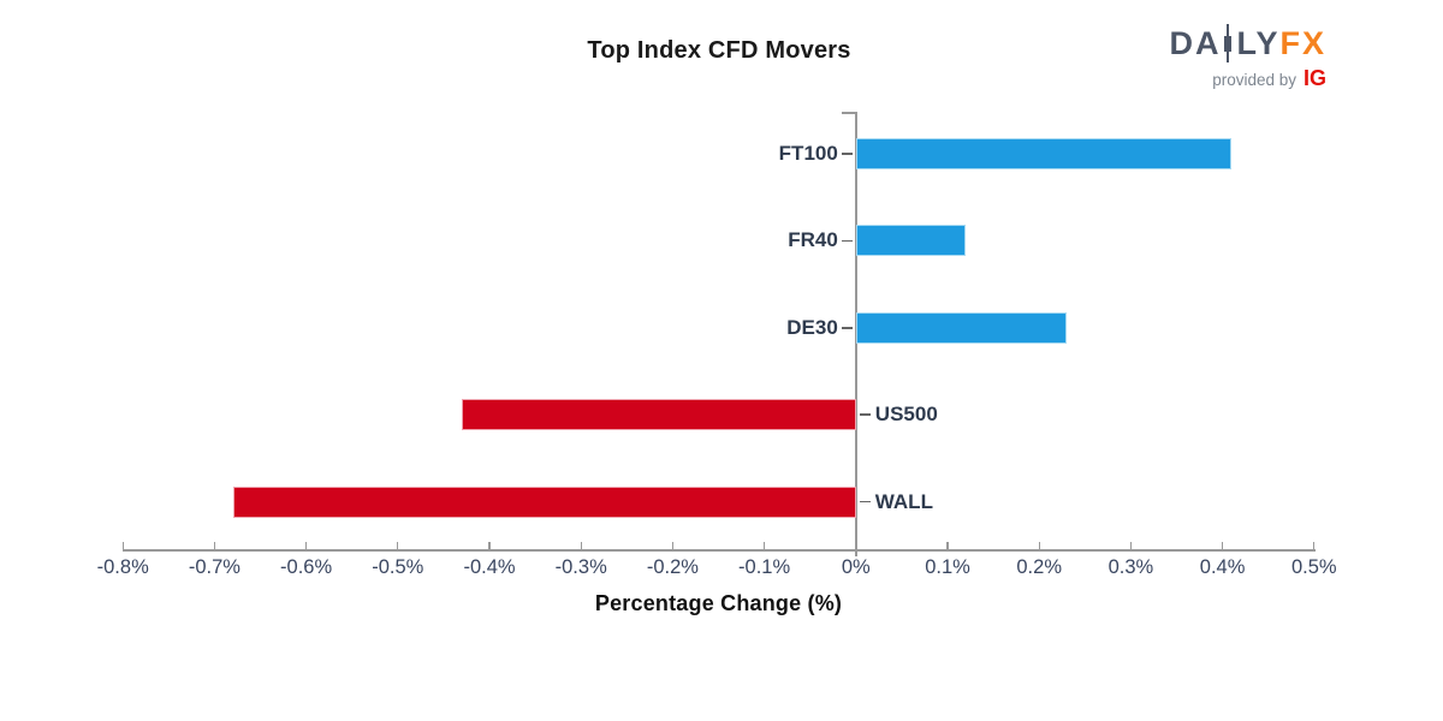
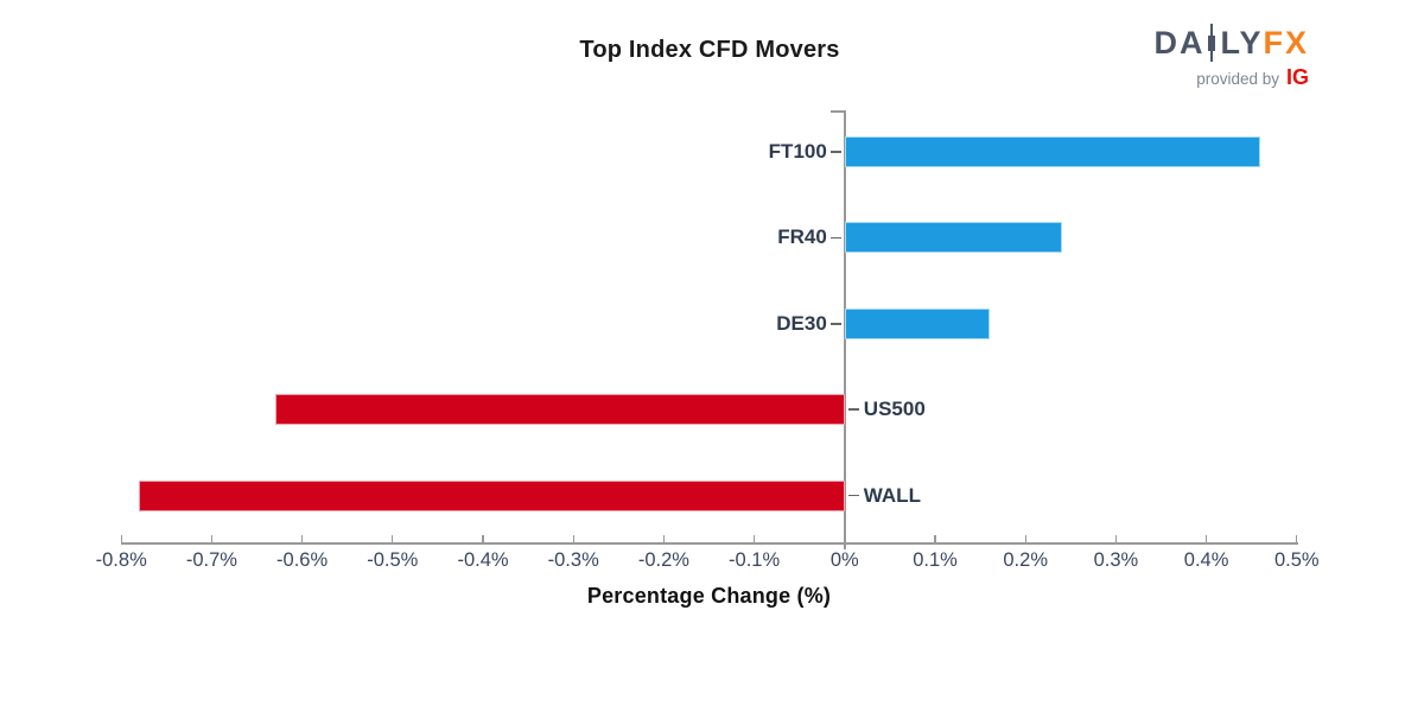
FT100: 0.41% -> 0.46%
FR40: 0.12% -> 0.24%
DE30: 0.23% -> 0.16%
US500: -0.43% -> -0.63%
WALL: -0.68% -> -0.78%
